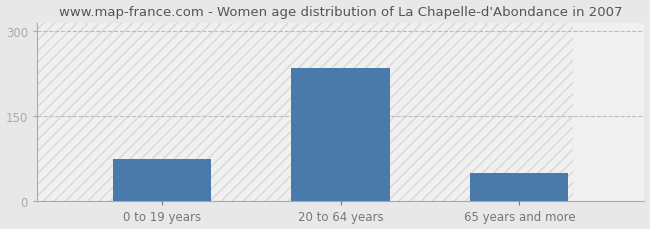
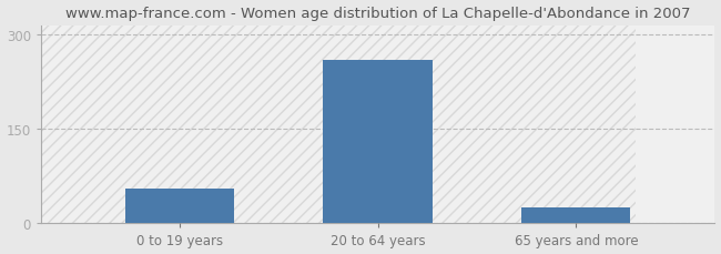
0 to 19 years: 75 -> 56
20 to 64 years: 235 -> 260
65 years and more: 50 -> 26
